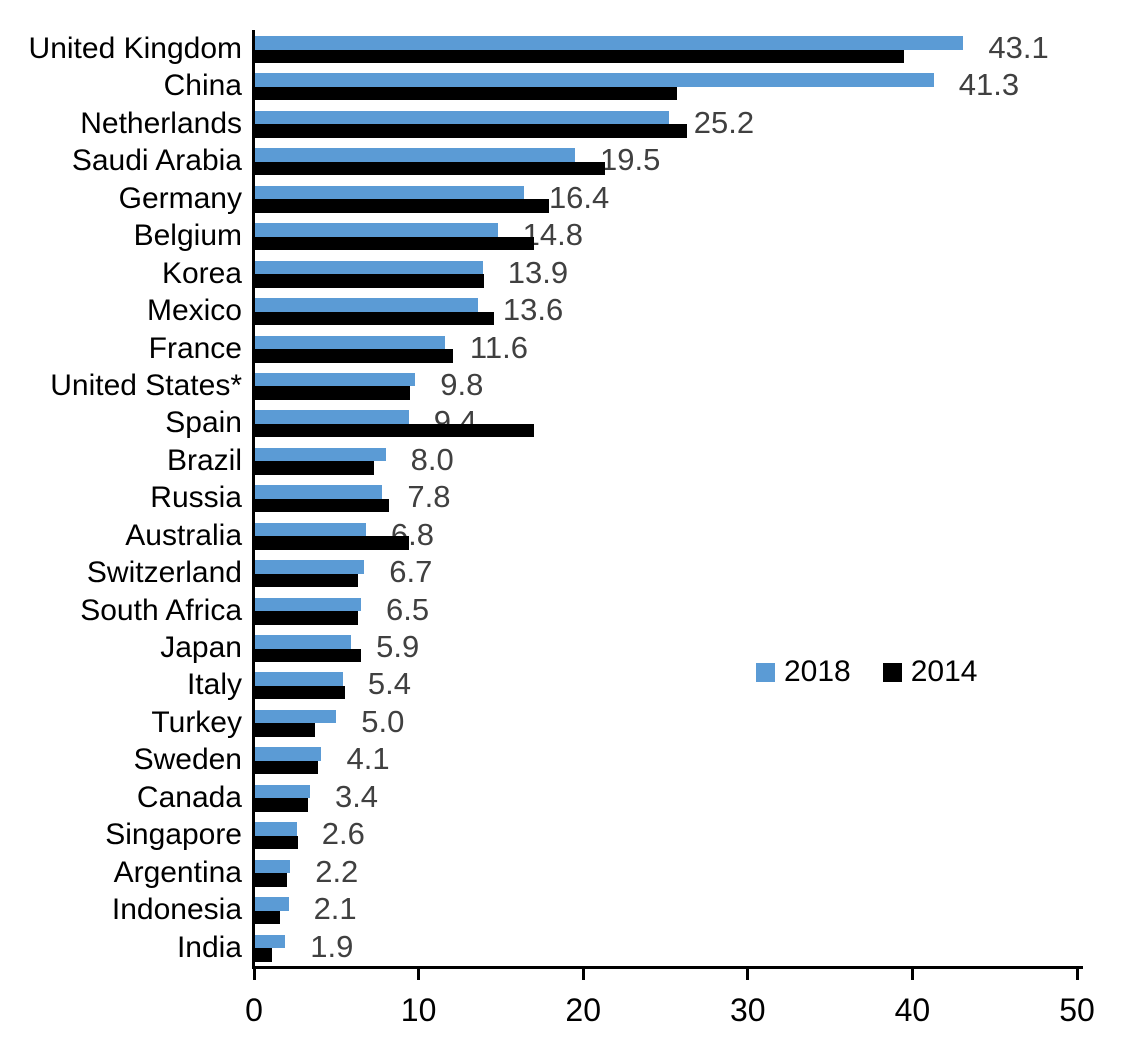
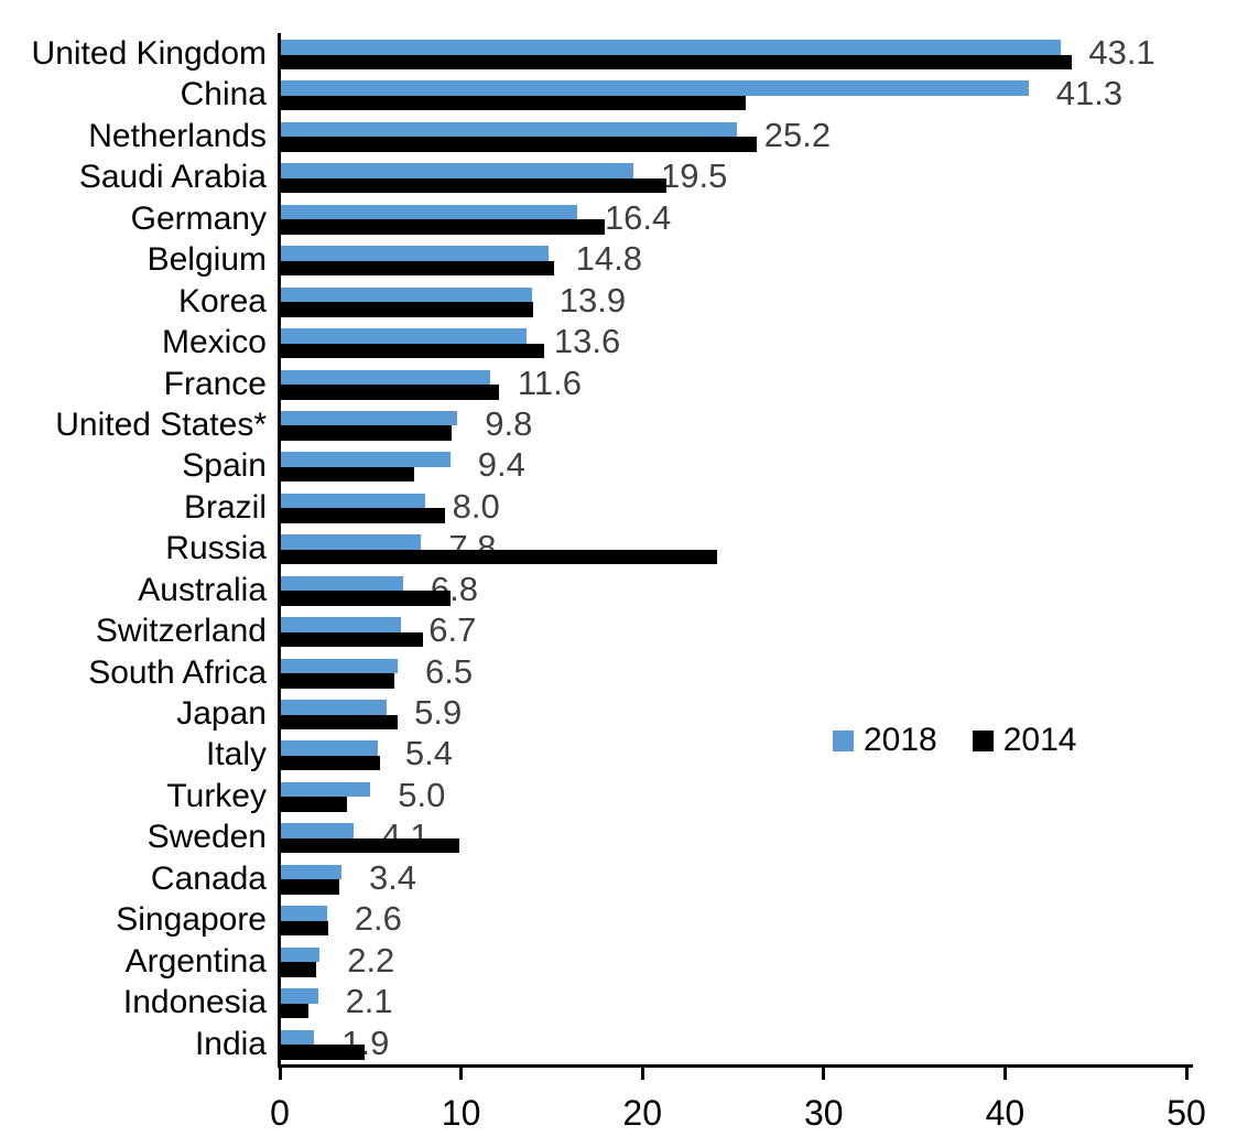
2014/United Kingdom: 39.5 -> 43.7
2014/Belgium: 17.0 -> 15.1
2014/Spain: 17.0 -> 7.4
2014/Brazil: 7.3 -> 9.1
2014/Russia: 8.2 -> 24.1
2014/Switzerland: 6.3 -> 7.9
2014/Sweden: 3.9 -> 9.9
2014/India: 1.1 -> 4.7
